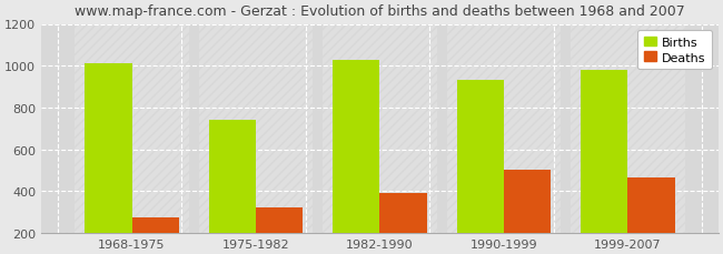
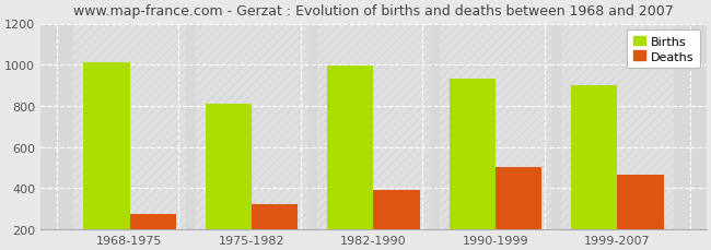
Births/1975-1982: 740 -> 810
Births/1982-1990: 1030 -> 1000
Births/1999-2007: 980 -> 900
